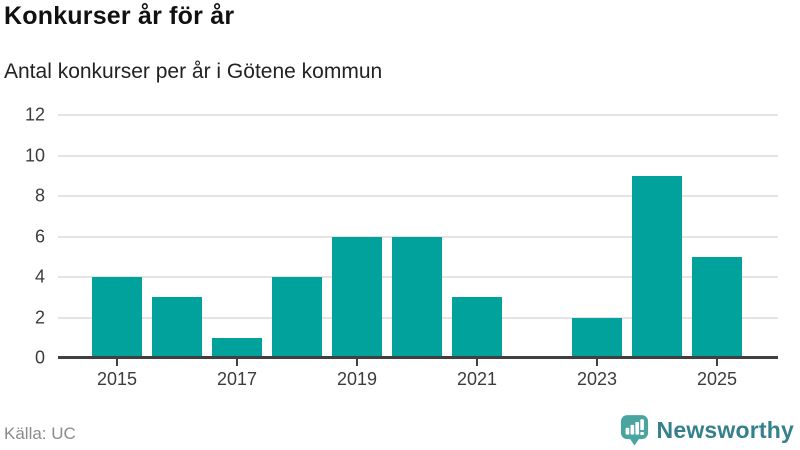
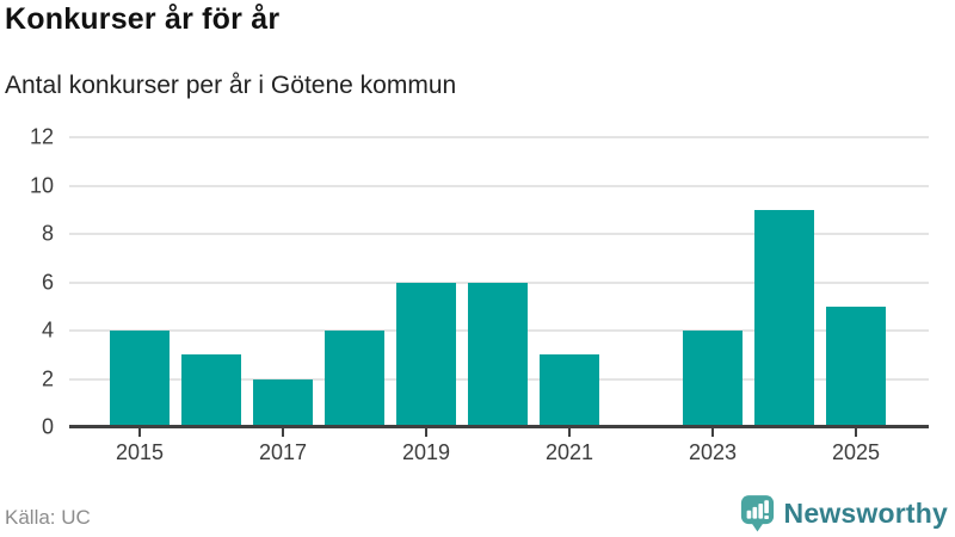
2017: 1 -> 2
2023: 2 -> 4
